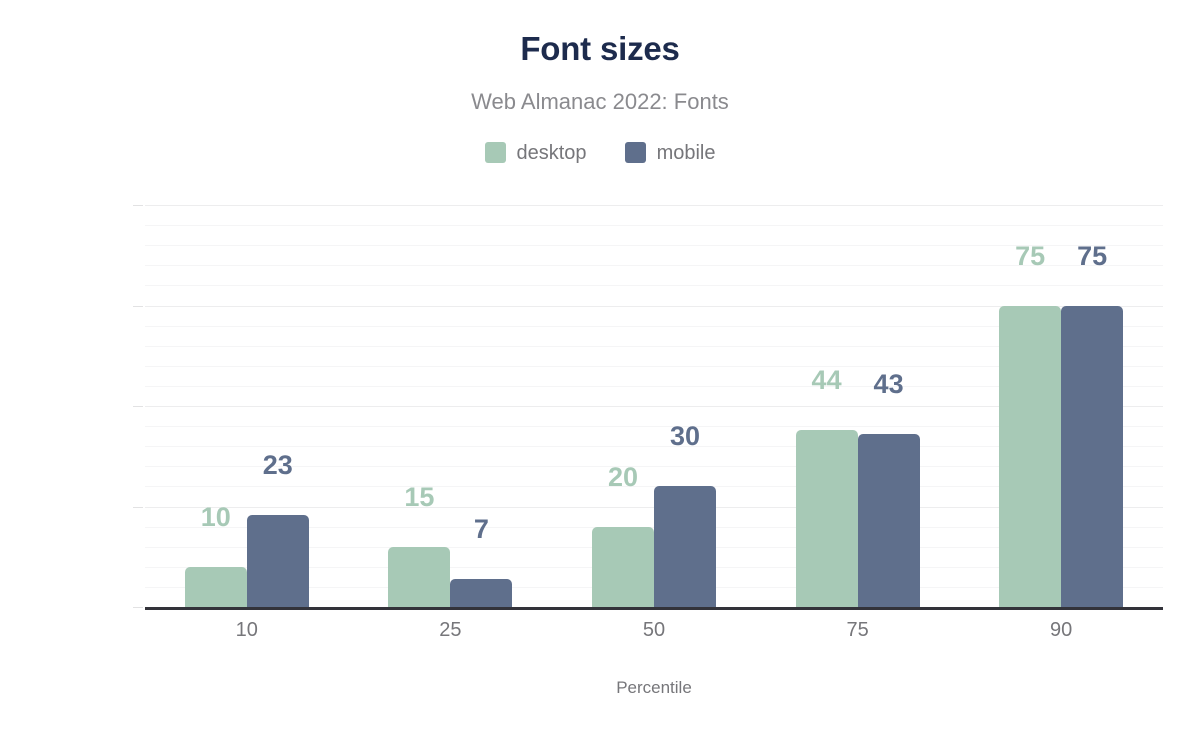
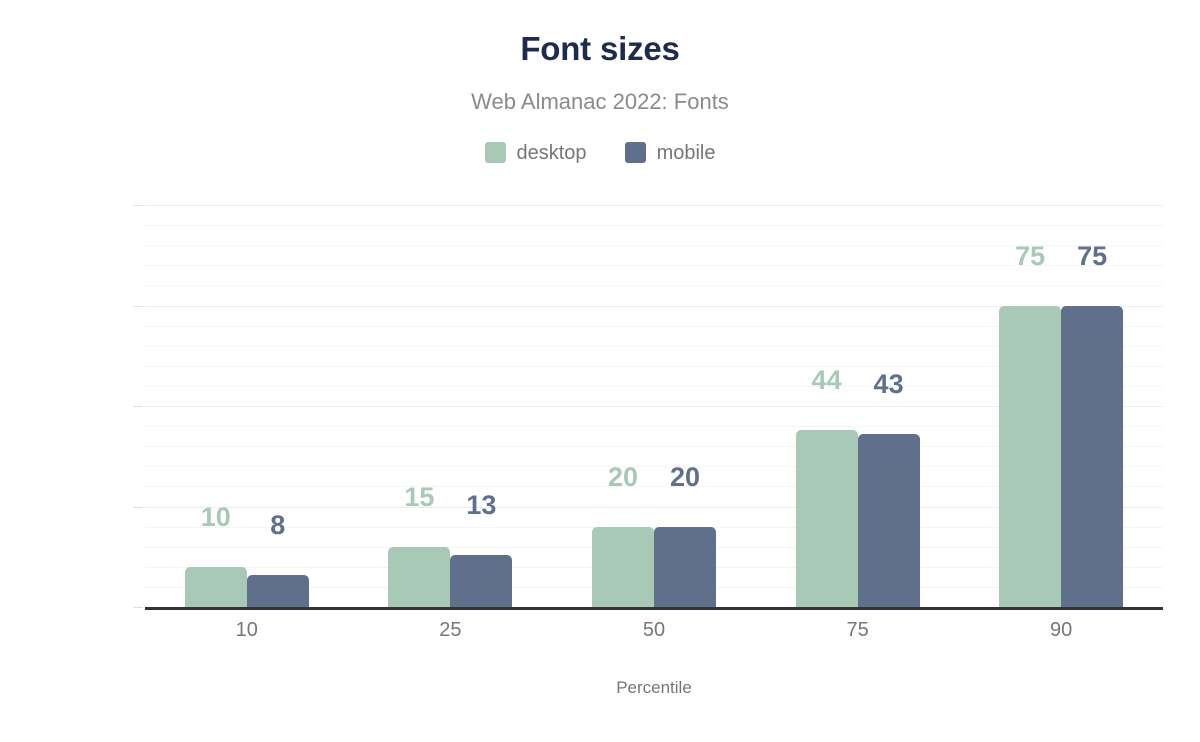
mobile/10: 23 -> 8
mobile/25: 7 -> 13
mobile/50: 30 -> 20
